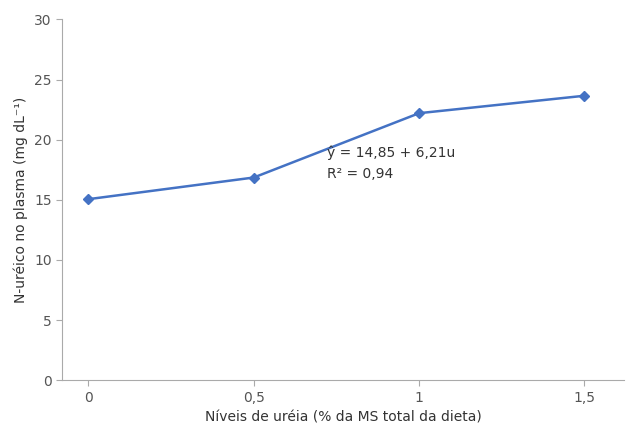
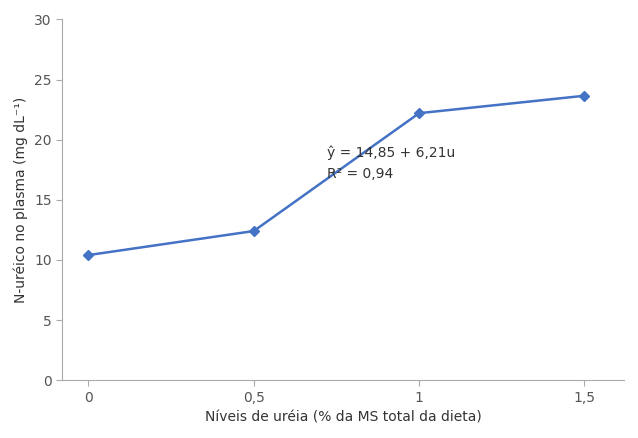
0: 15.1 -> 10.4
0,5: 16.9 -> 12.4
